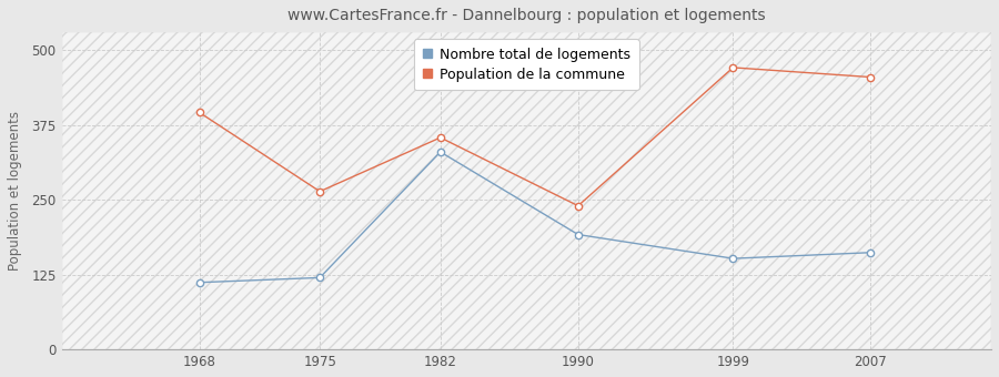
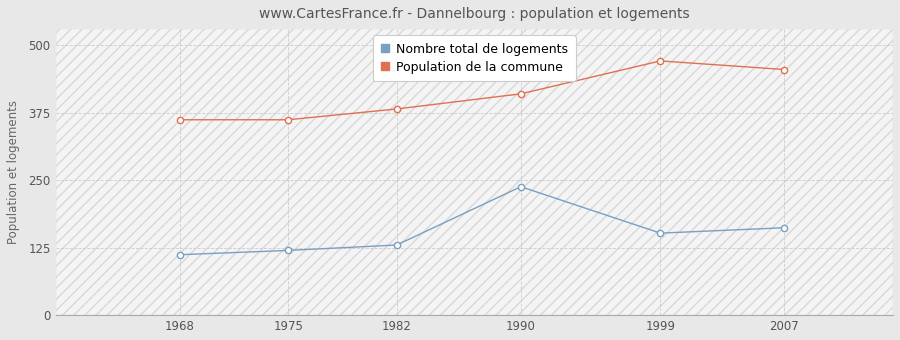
Population de la commune/1968: 396 -> 362
Population de la commune/1975: 264 -> 362
Nombre total de logements/1982: 330 -> 130
Population de la commune/1982: 354 -> 382
Nombre total de logements/1990: 192 -> 238
Population de la commune/1990: 240 -> 410
